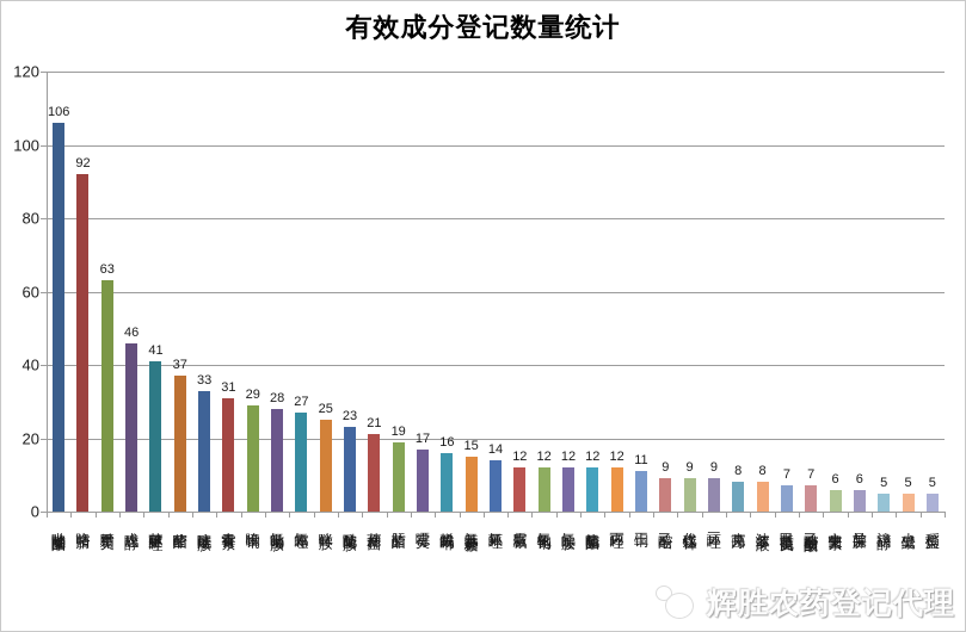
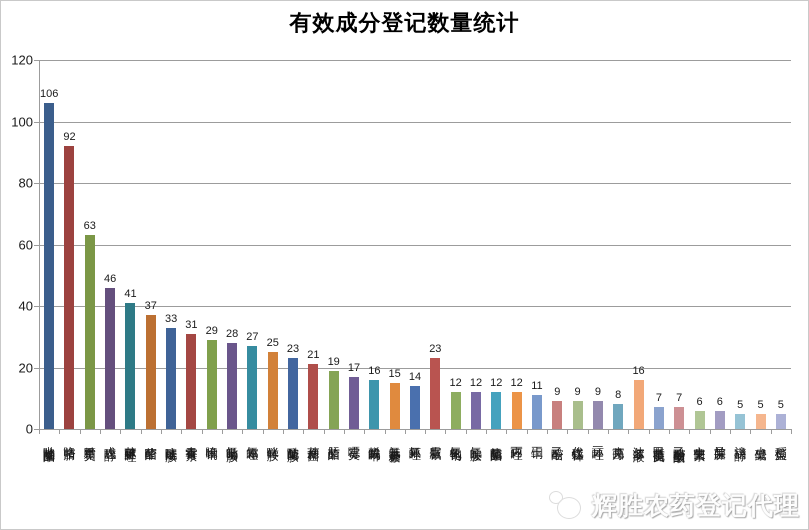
霜脲氰: 12 -> 23
波尔多液: 8 -> 16
